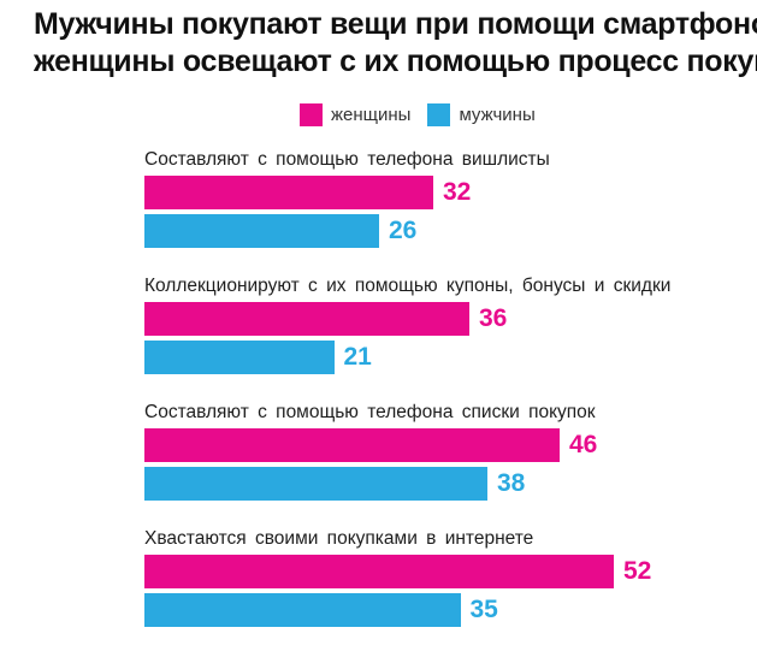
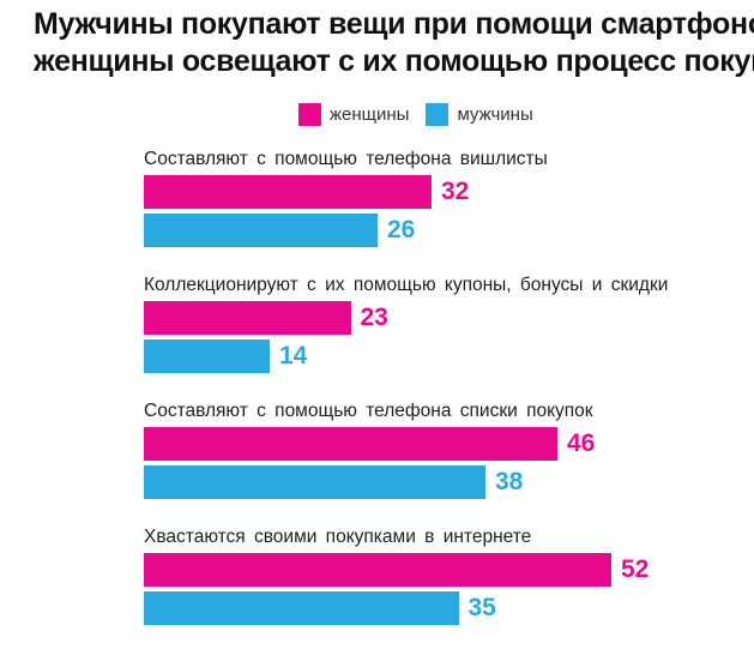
женщины/Коллекционируют с их помощью купоны, бонусы и скидки: 36 -> 23
мужчины/Коллекционируют с их помощью купоны, бонусы и скидки: 21 -> 14
